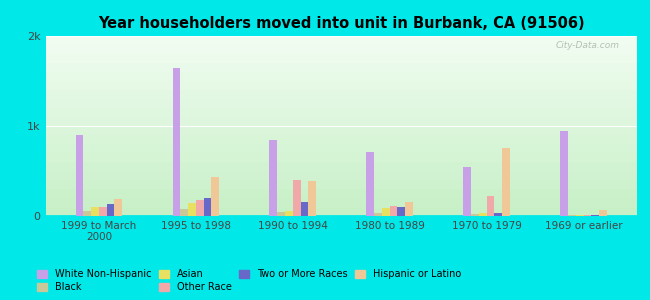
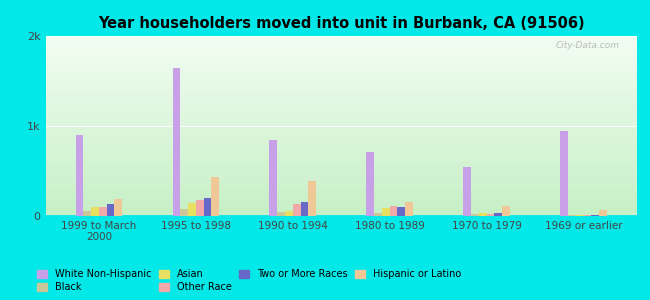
Other Race/1990 to 1994: 0.40k -> 0.13k
Other Race/1970 to 1979: 0.22k -> 0.02k
Hispanic or Latino/1970 to 1979: 0.76k -> 0.12k
